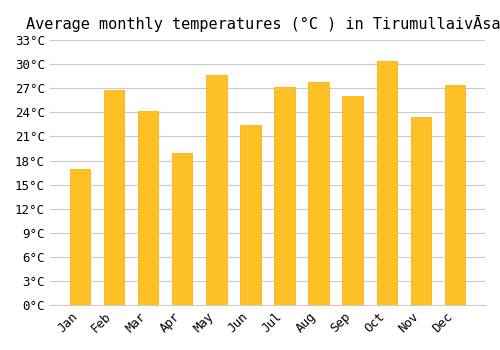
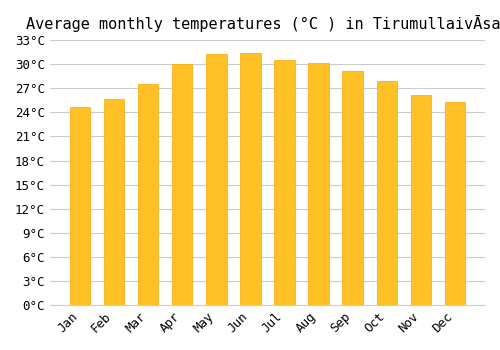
Jan: 17.0°C -> 24.7°C
Feb: 26.8°C -> 25.7°C
Mar: 24.2°C -> 27.5°C
Apr: 19.0°C -> 30.0°C
May: 28.6°C -> 31.3°C
Jun: 22.4°C -> 31.4°C
Jul: 27.2°C -> 30.5°C
Aug: 27.8°C -> 30.1°C
Sep: 26.0°C -> 29.2°C
Oct: 30.4°C -> 27.9°C
Nov: 23.4°C -> 26.2°C
Dec: 27.4°C -> 25.3°C
